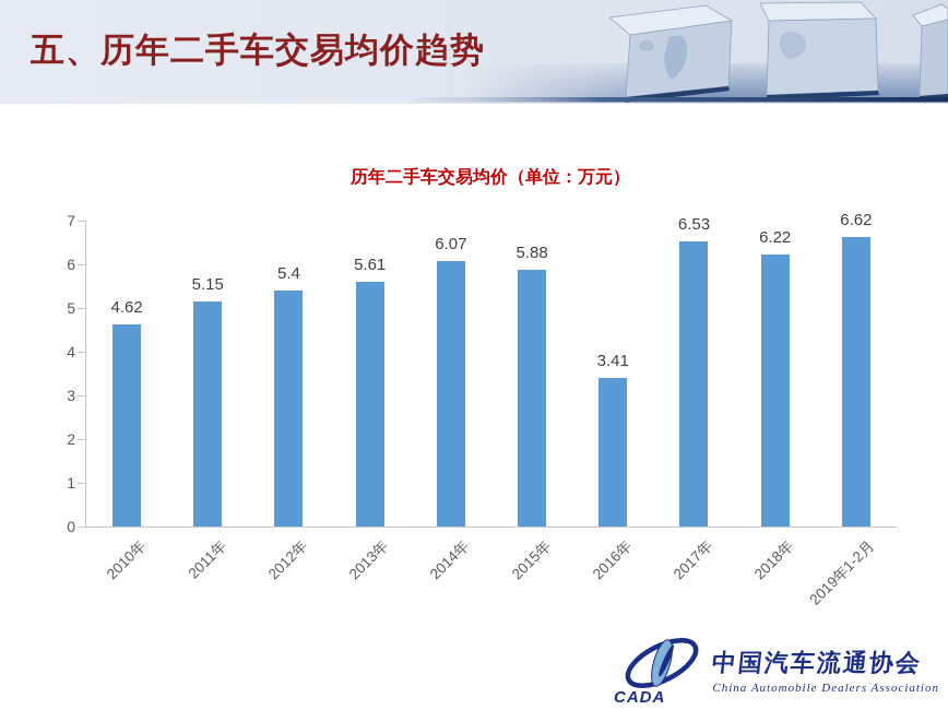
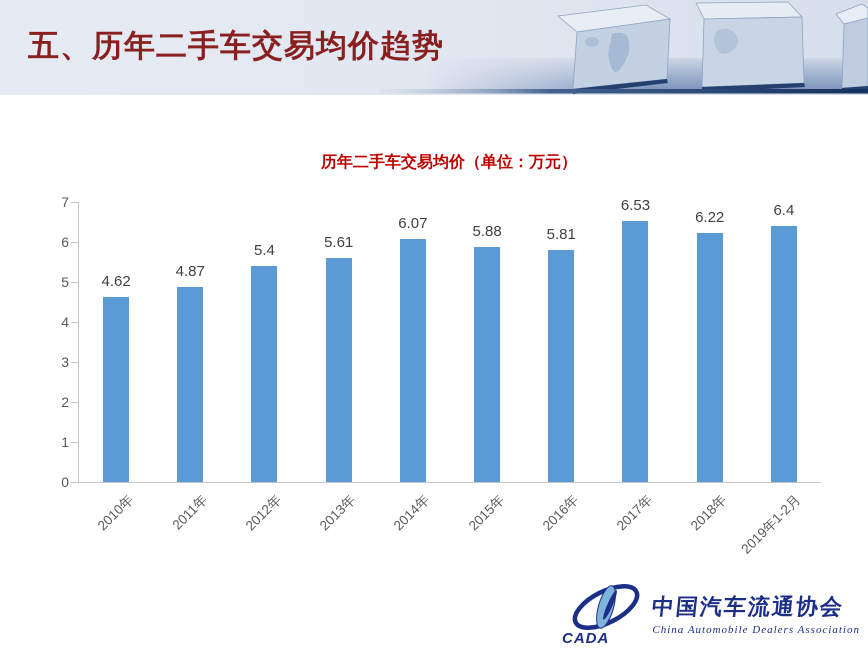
2011年: 5.15 -> 4.87
2016年: 3.41 -> 5.81
2019年1-2月: 6.62 -> 6.4
